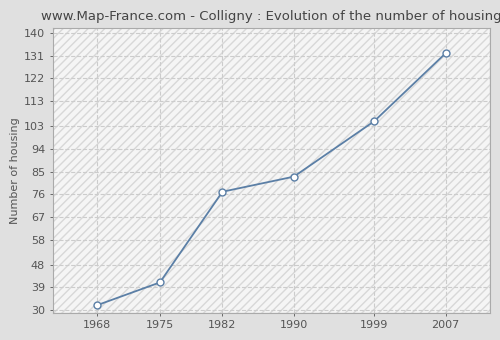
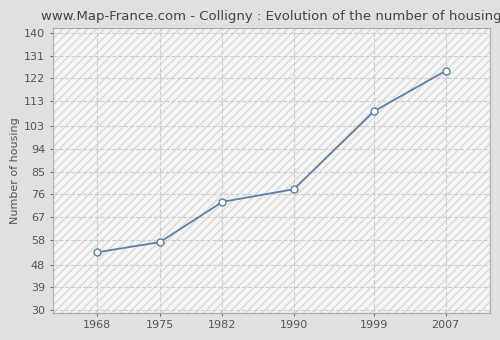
1968: 32 -> 53
1975: 41 -> 57
1982: 77 -> 73
1990: 83 -> 78
1999: 105 -> 109
2007: 132 -> 125
